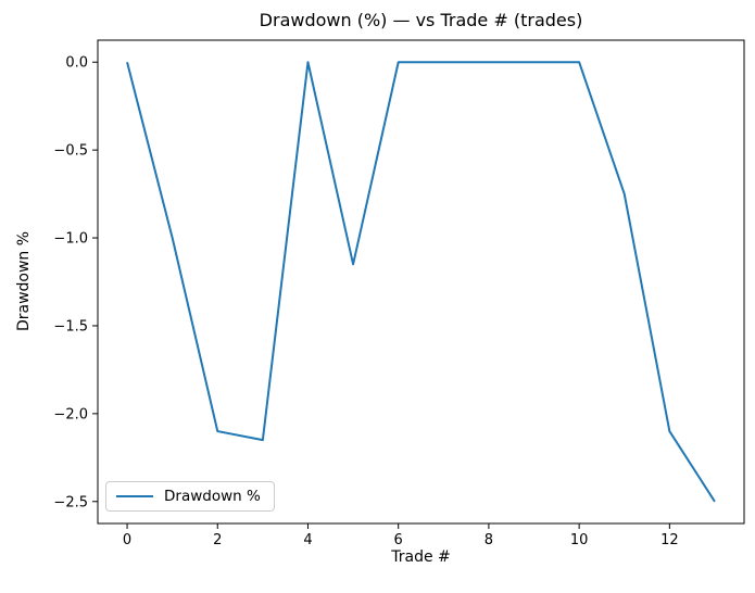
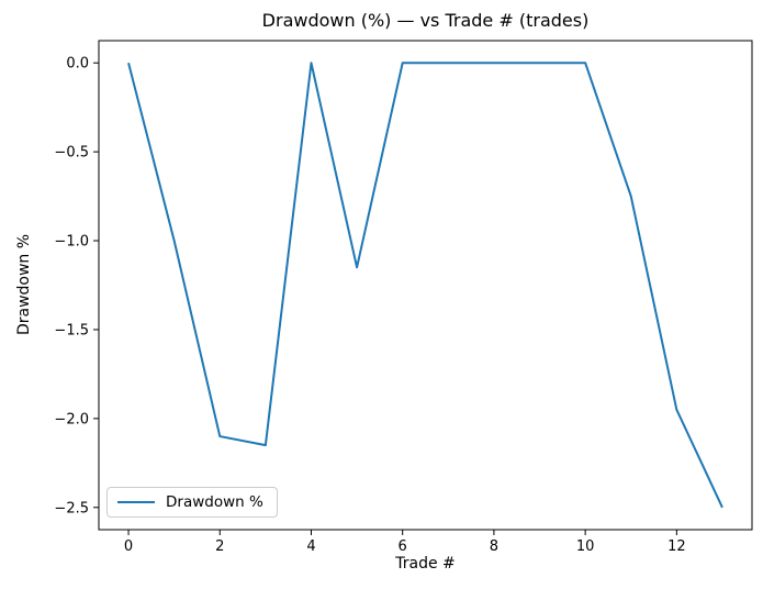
12: -2.10 -> -1.95
